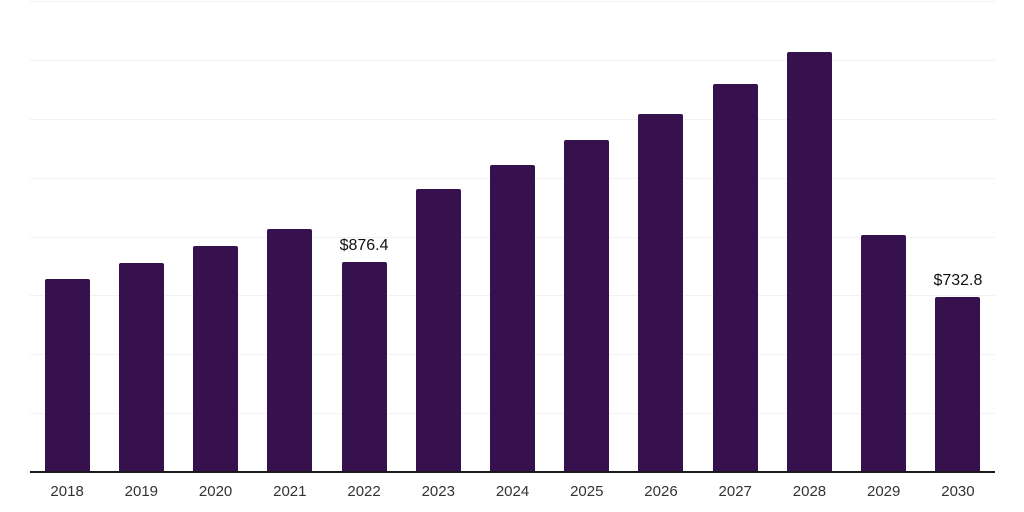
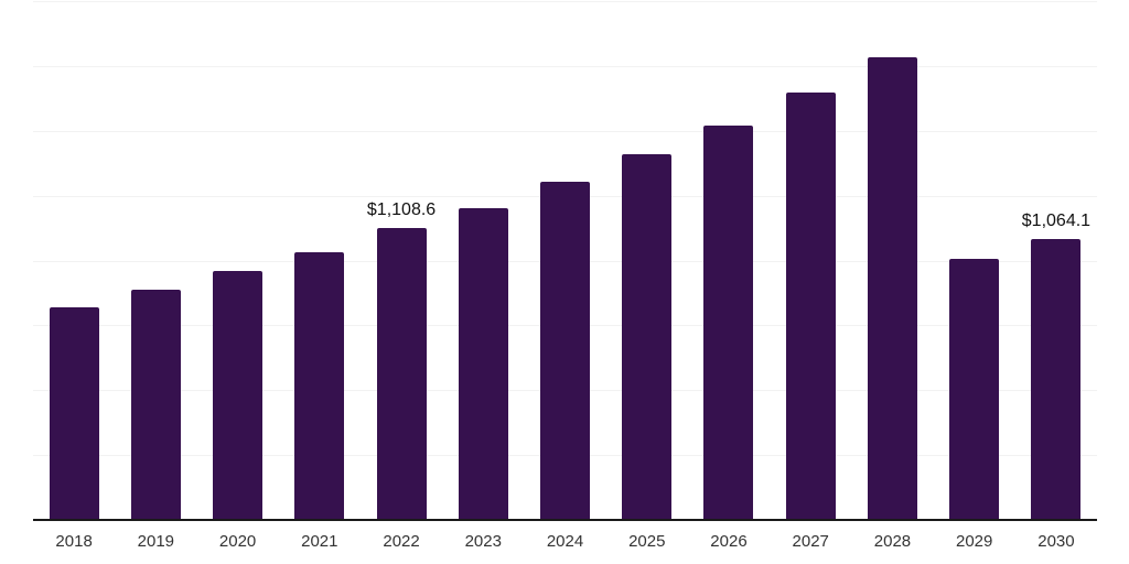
2022: $876.4 -> $1,108.6
2030: $732.8 -> $1,064.1
